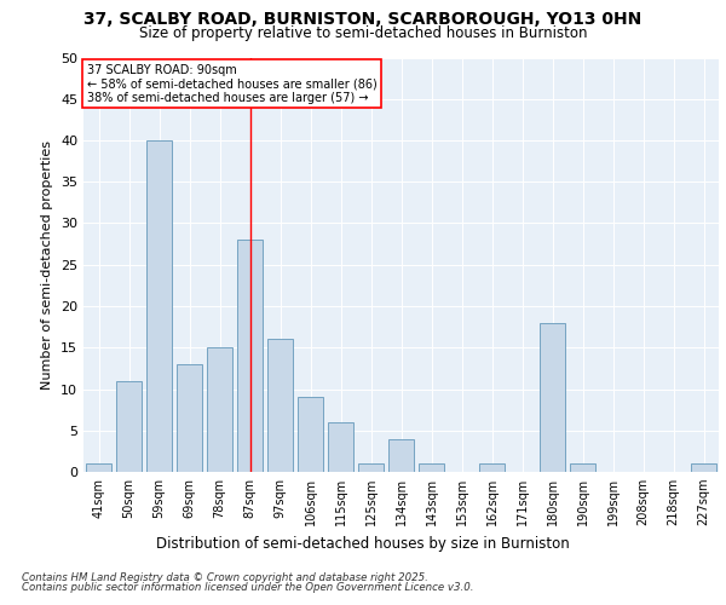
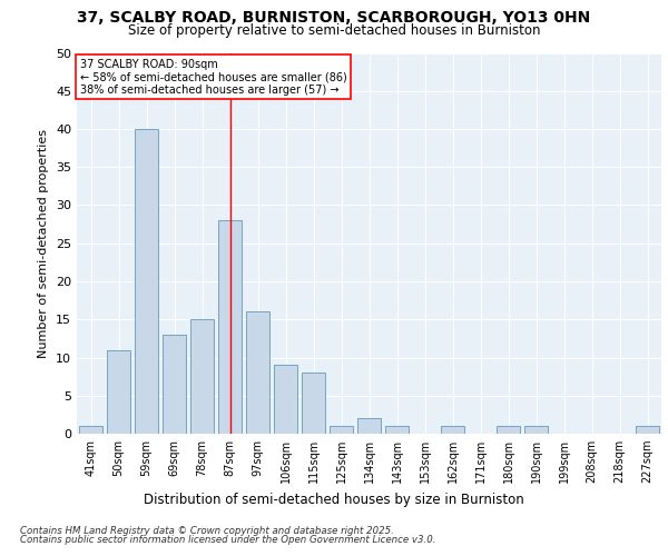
115sqm: 6 -> 8
134sqm: 4 -> 2
180sqm: 18 -> 1
